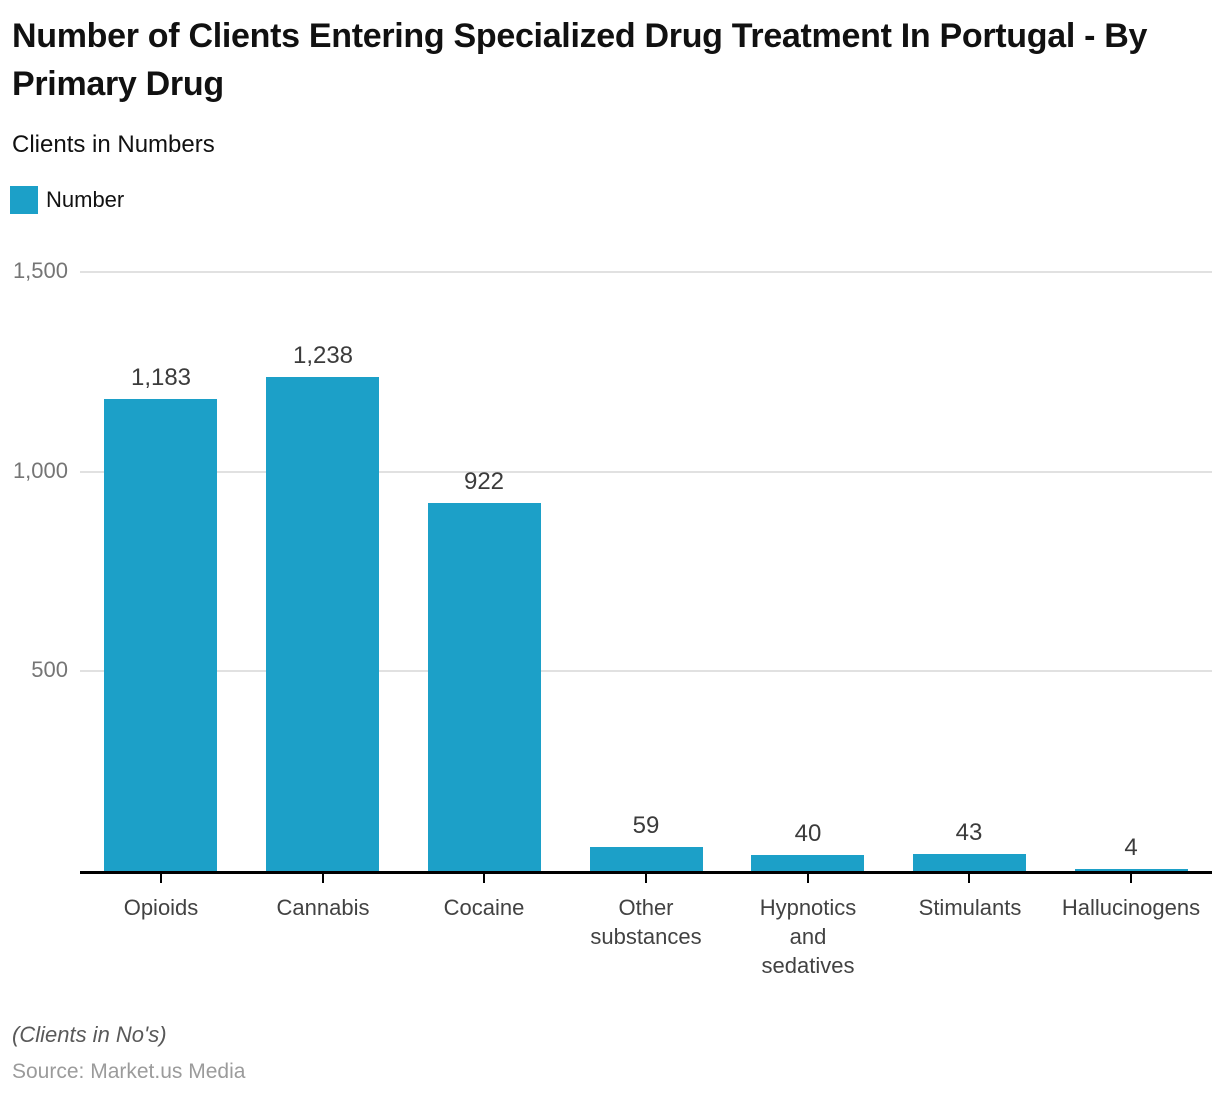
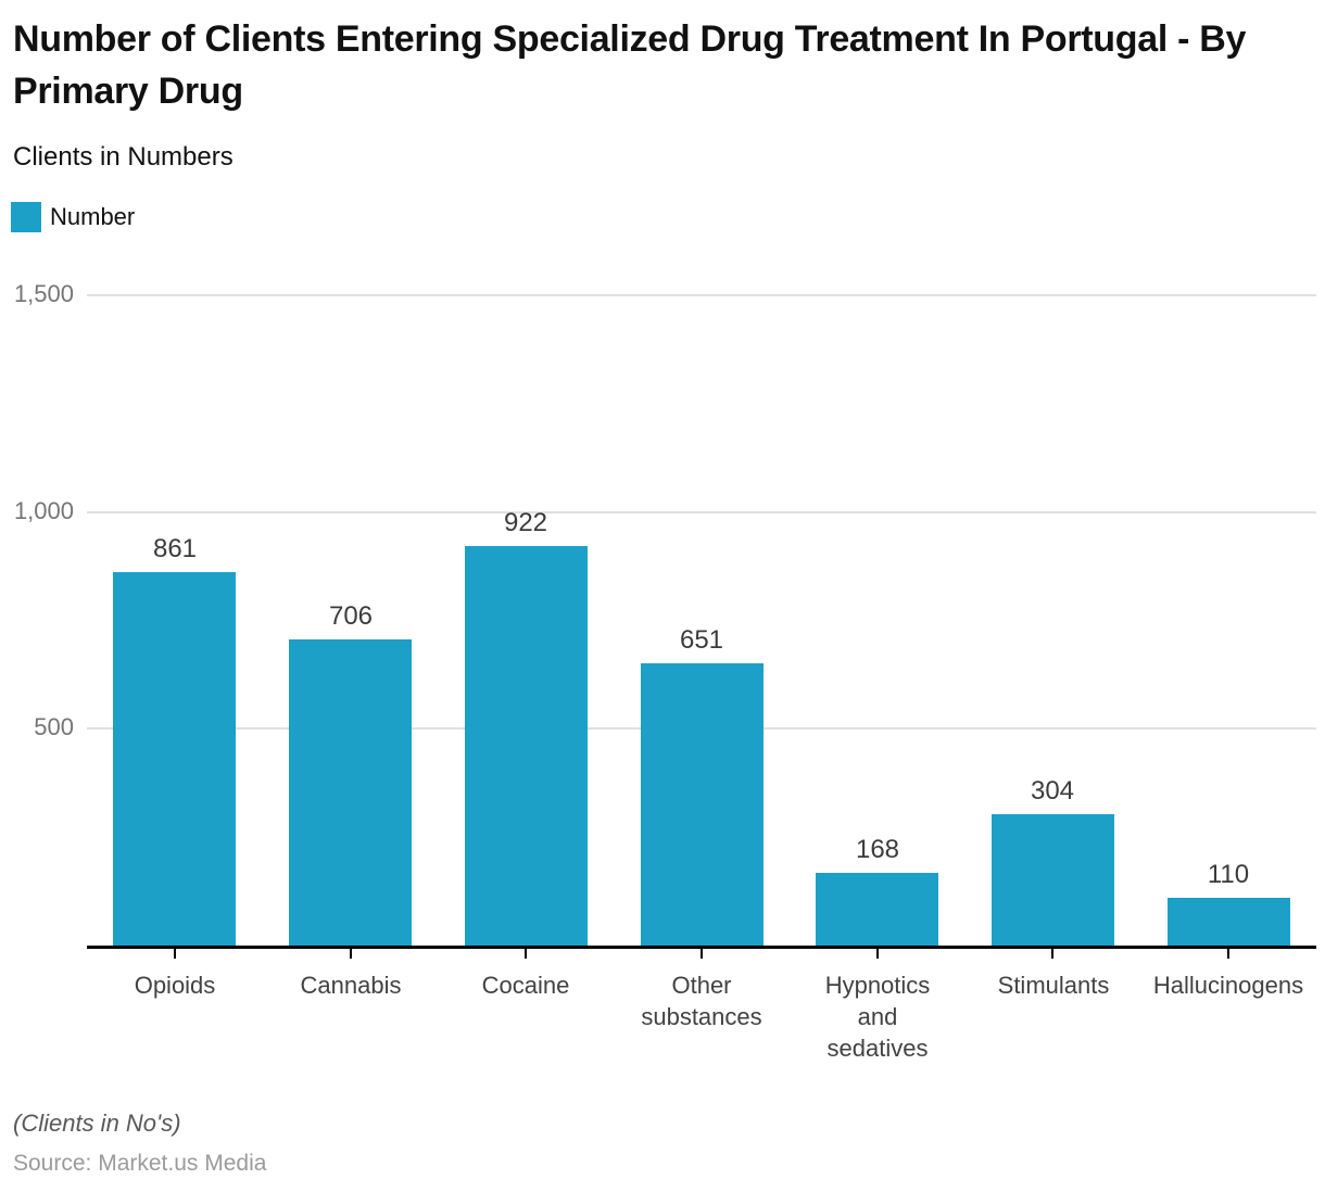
Opioids: 1,183 -> 861
Cannabis: 1,238 -> 706
Other substances: 59 -> 651
Hypnotics and sedatives: 40 -> 168
Stimulants: 43 -> 304
Hallucinogens: 4 -> 110
